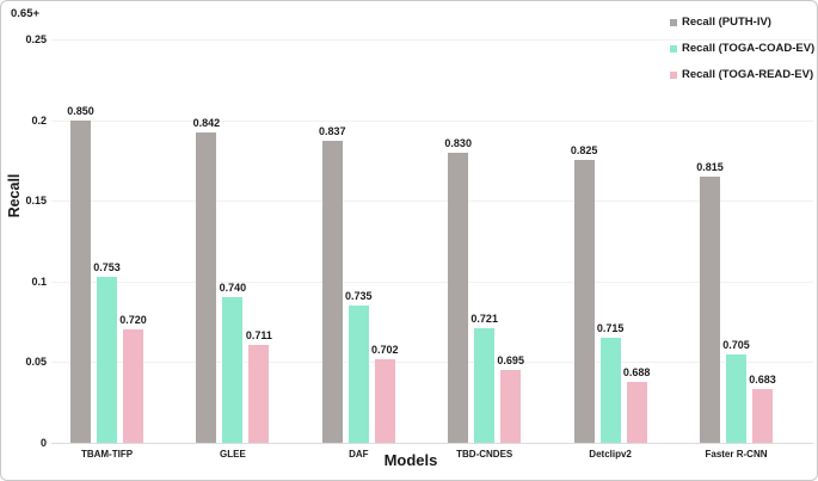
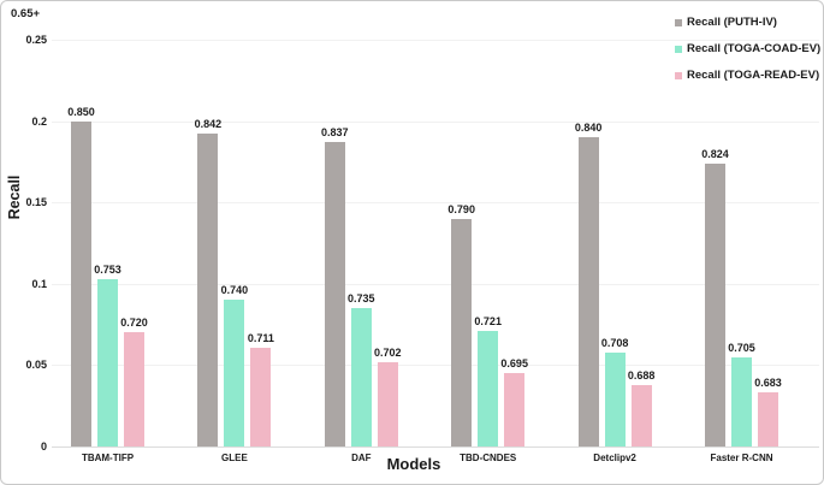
Recall (PUTH-IV)/TBD-CNDES: 0.830 -> 0.790
Recall (PUTH-IV)/Detclipv2: 0.825 -> 0.840
Recall (TOGA-COAD-EV)/Detclipv2: 0.715 -> 0.708
Recall (PUTH-IV)/Faster R-CNN: 0.815 -> 0.824
